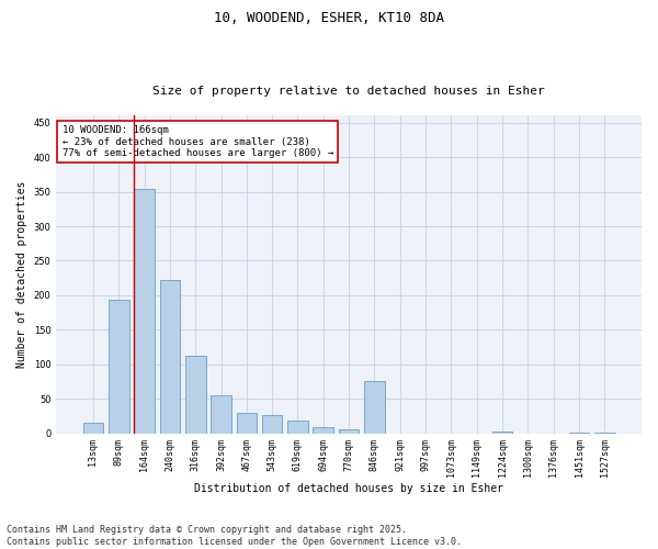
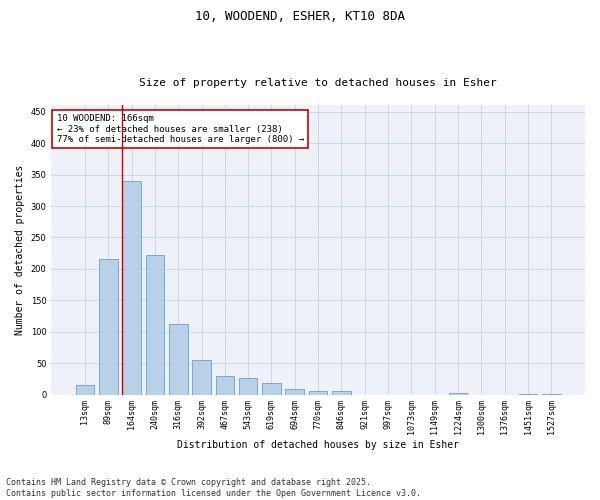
89sqm: 194 -> 216
164sqm: 354 -> 340
846sqm: 76 -> 6
